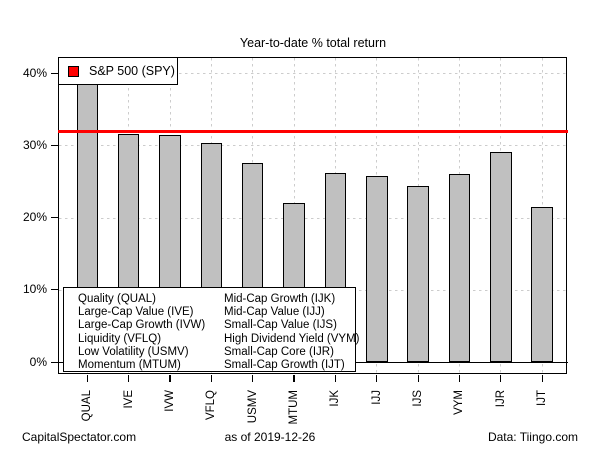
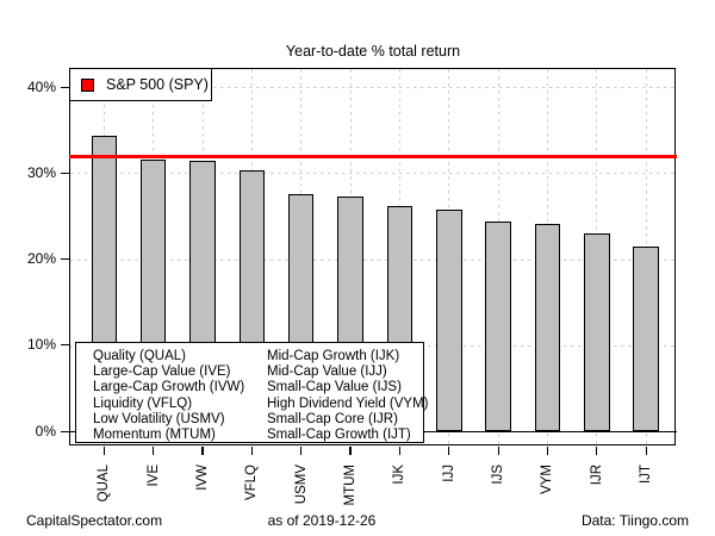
QUAL: 39% -> 34%
MTUM: 22% -> 27%
VYM: 26% -> 24%
IJR: 29% -> 23%
